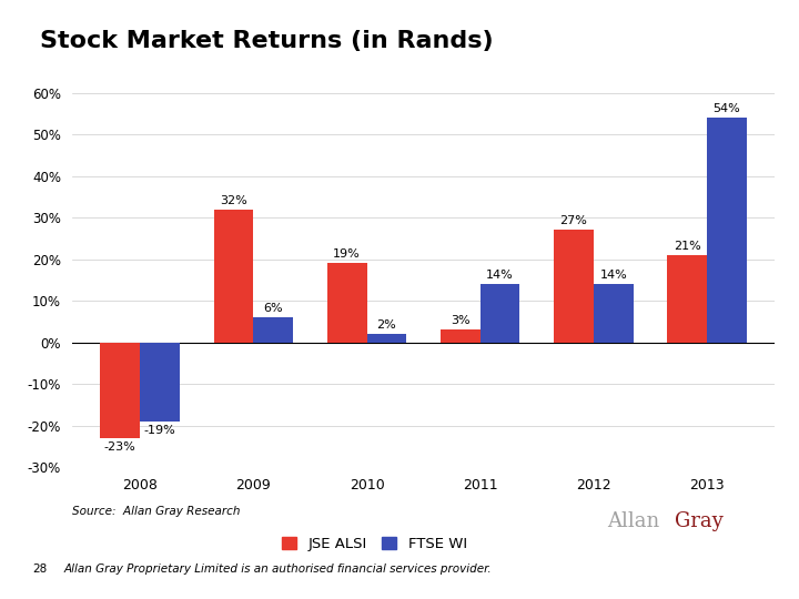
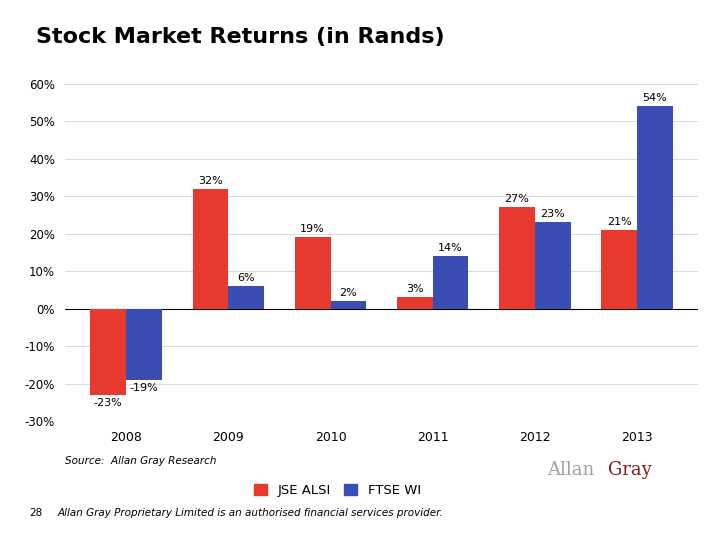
FTSE WI/2012: 14% -> 23%
